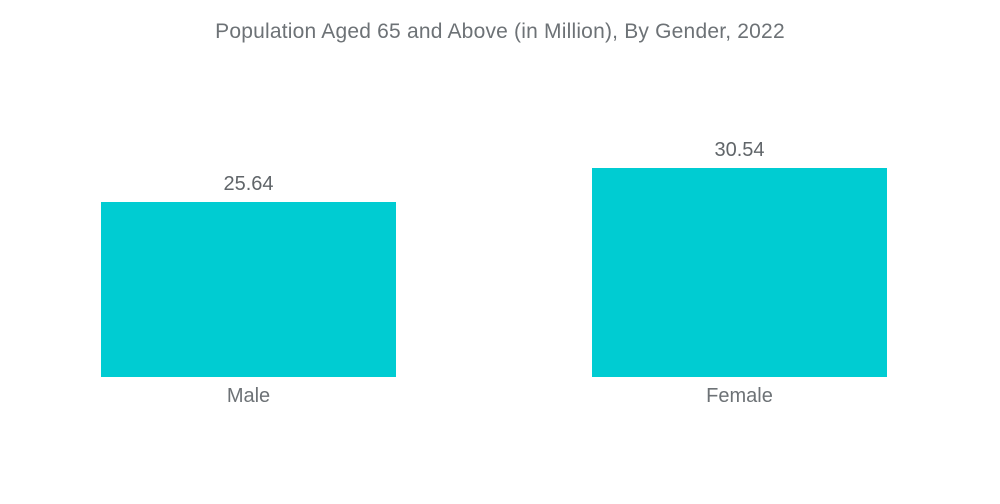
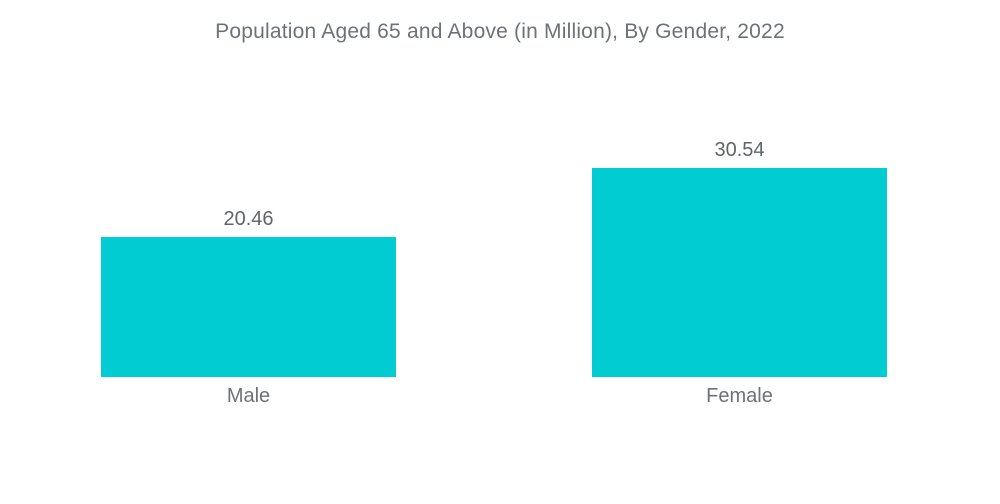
Male: 25.64 -> 20.46
